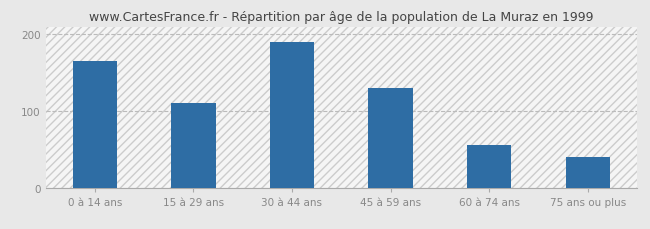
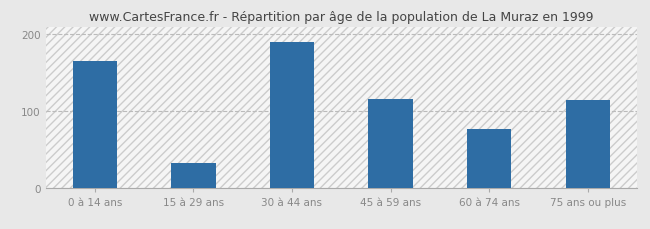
15 à 29 ans: 110 -> 32
45 à 59 ans: 130 -> 116
60 à 74 ans: 55 -> 76
75 ans ou plus: 40 -> 114
